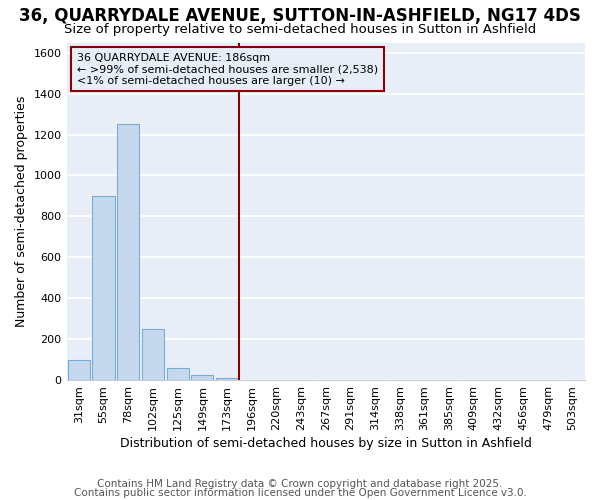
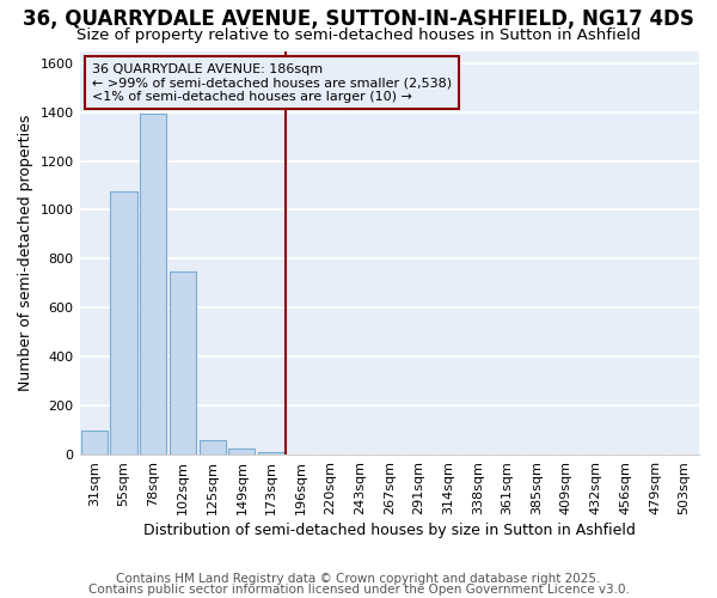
55sqm: 900 -> 1075
78sqm: 1250 -> 1395
102sqm: 250 -> 750
